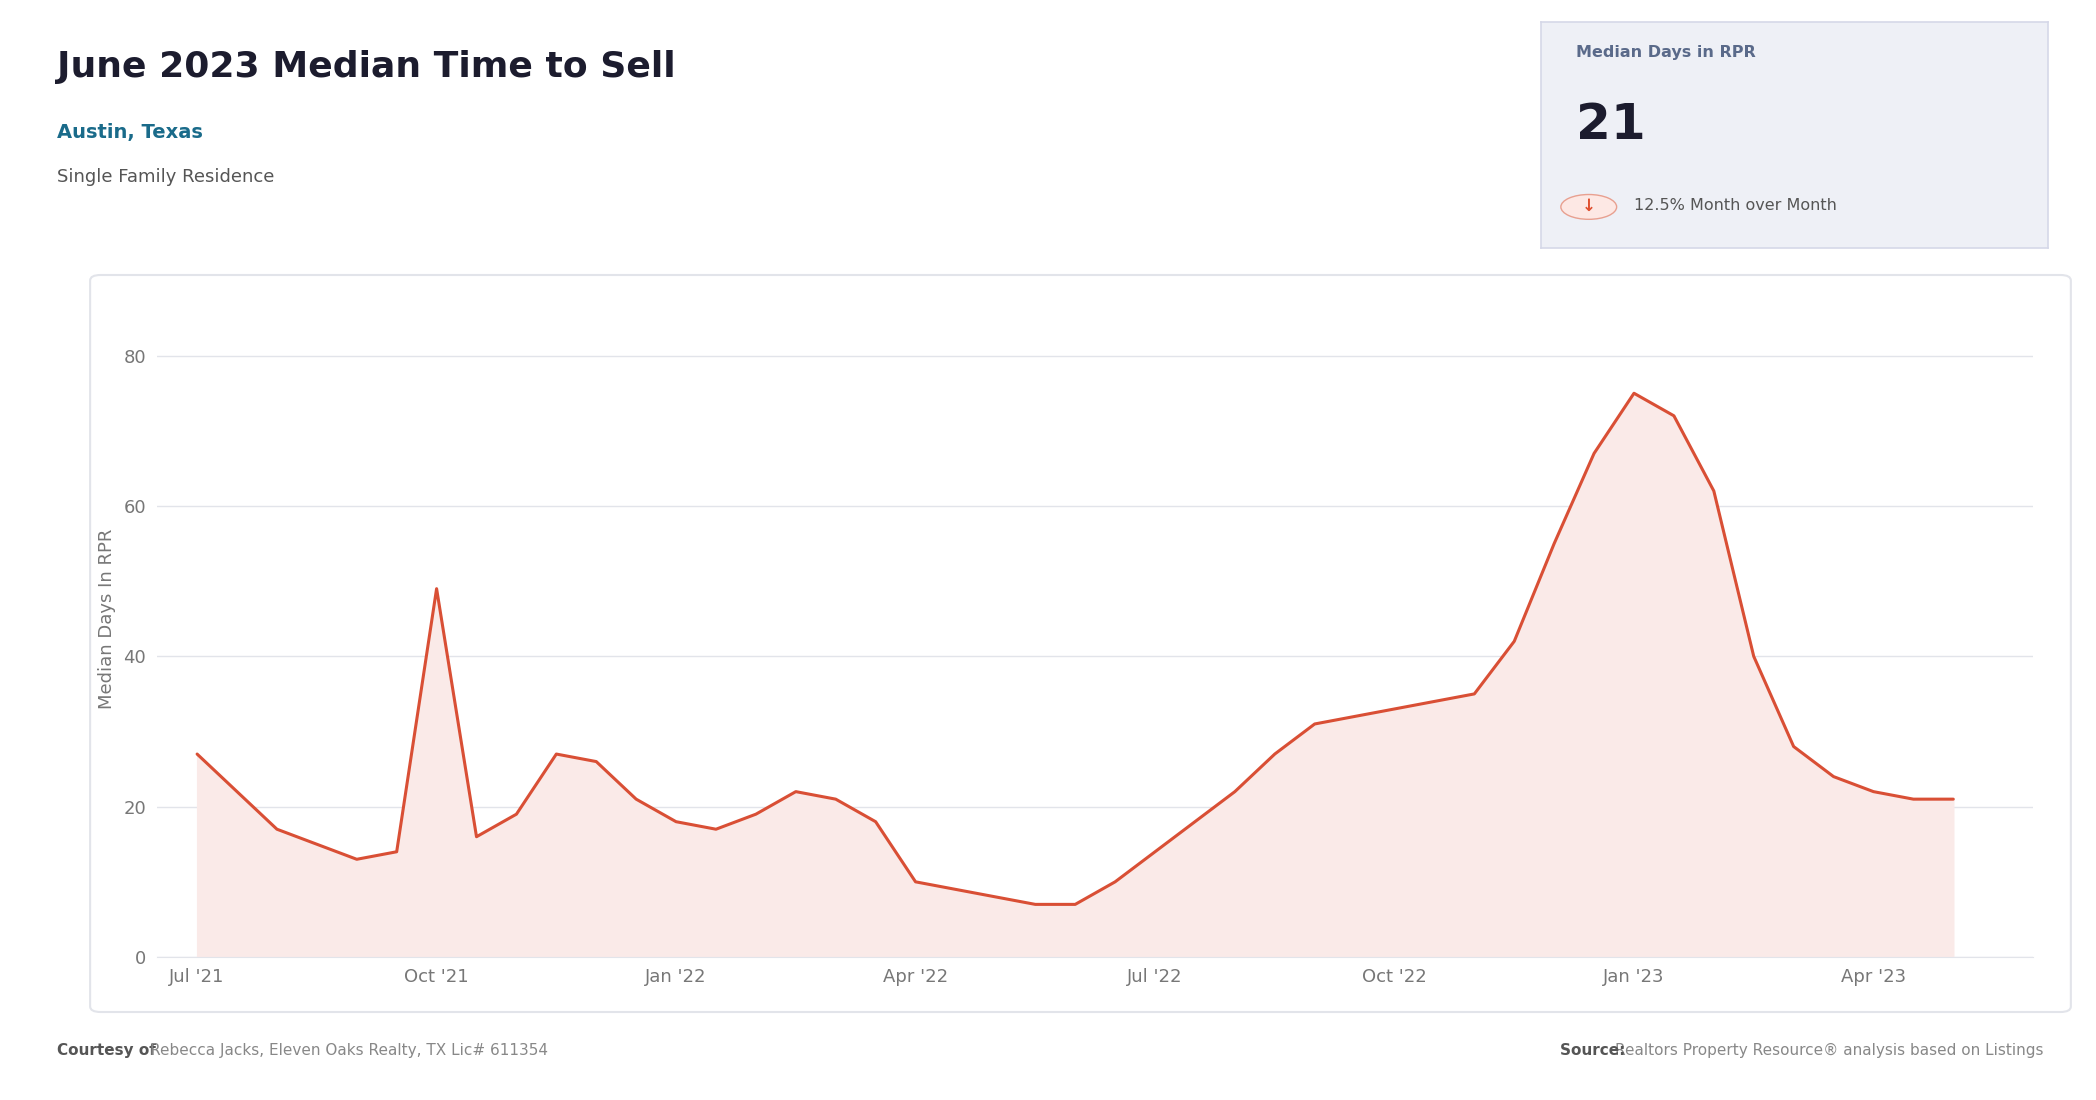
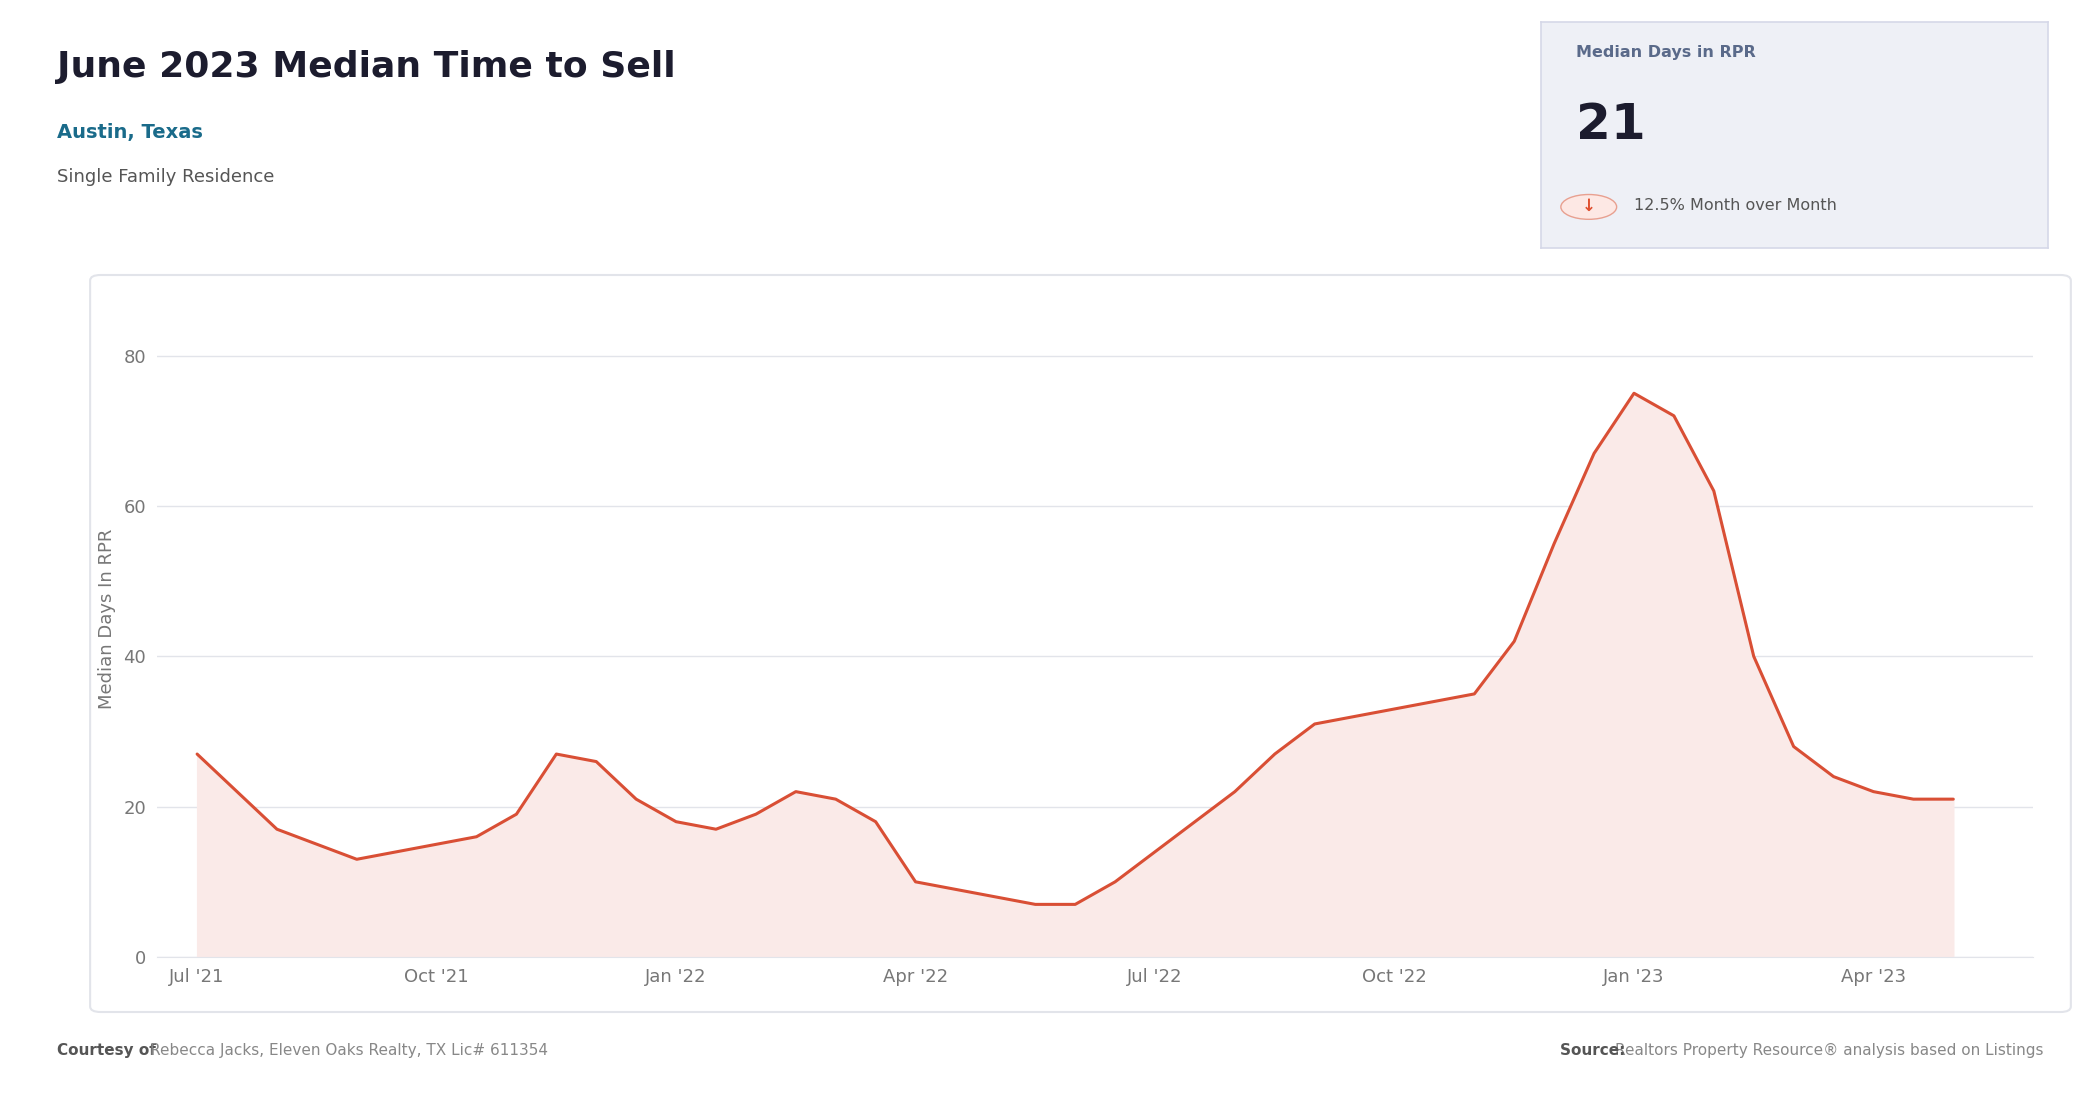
Oct '21: 49 -> 15
